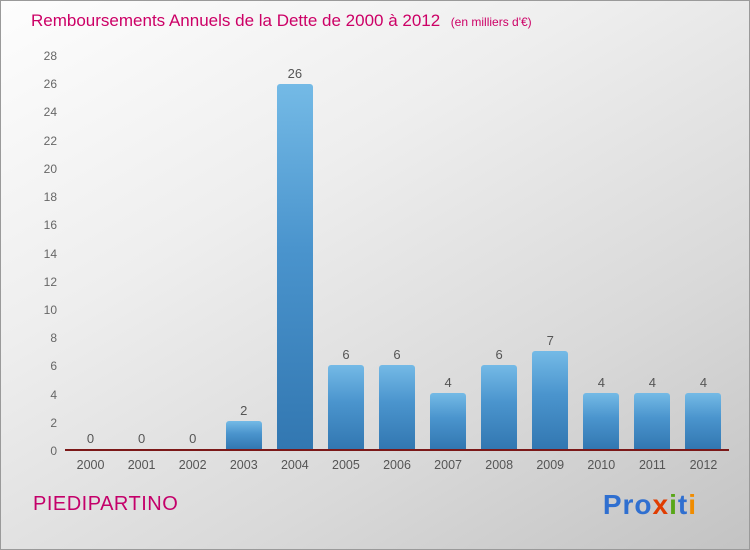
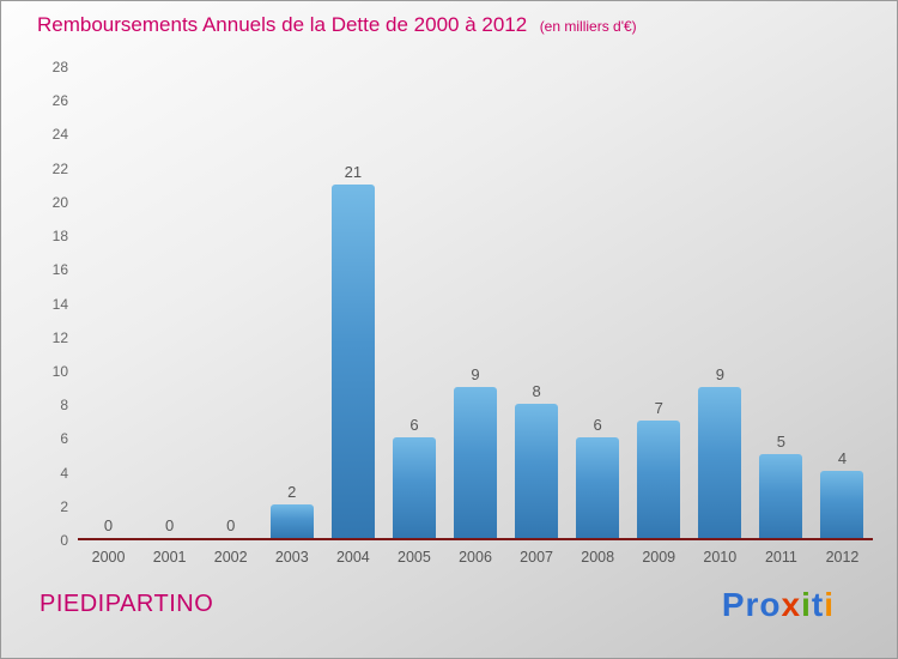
2004: 26 -> 21
2006: 6 -> 9
2007: 4 -> 8
2010: 4 -> 9
2011: 4 -> 5
